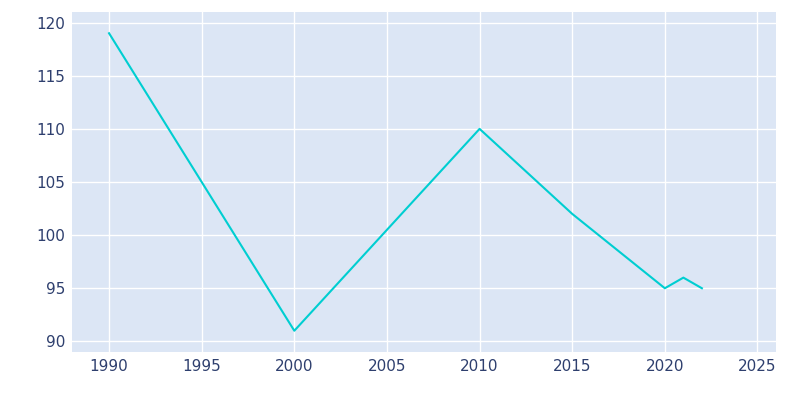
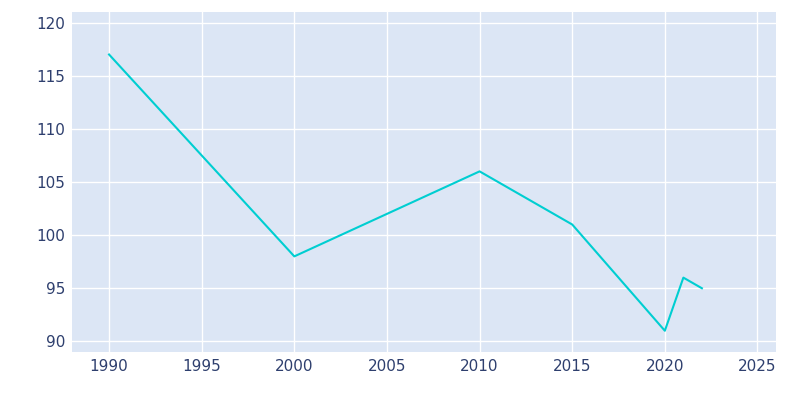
1990: 119 -> 117
2000: 91 -> 98
2010: 110 -> 106
2015: 102 -> 101
2020: 95 -> 91
